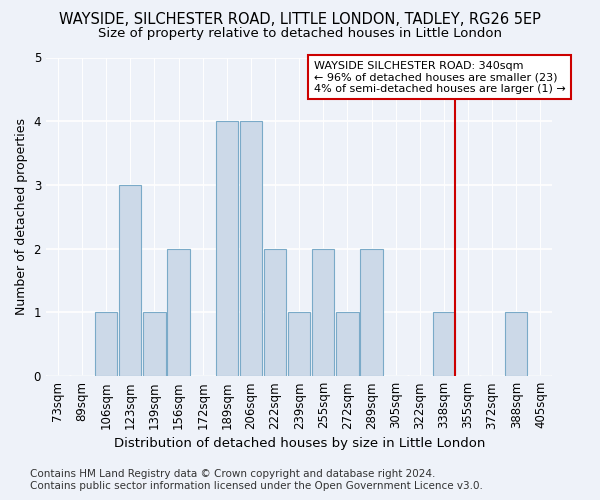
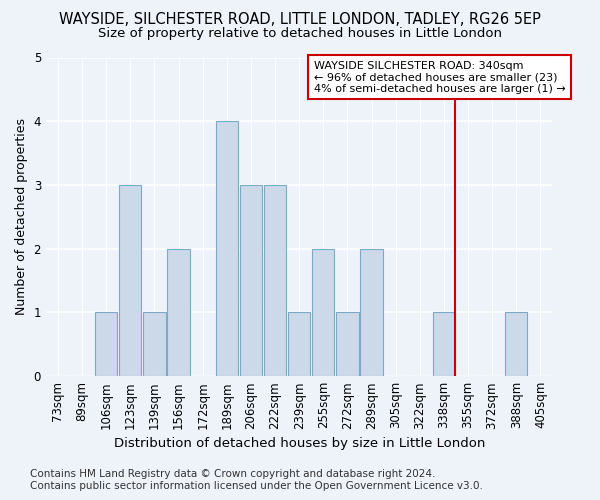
206sqm: 4 -> 3
222sqm: 2 -> 3
